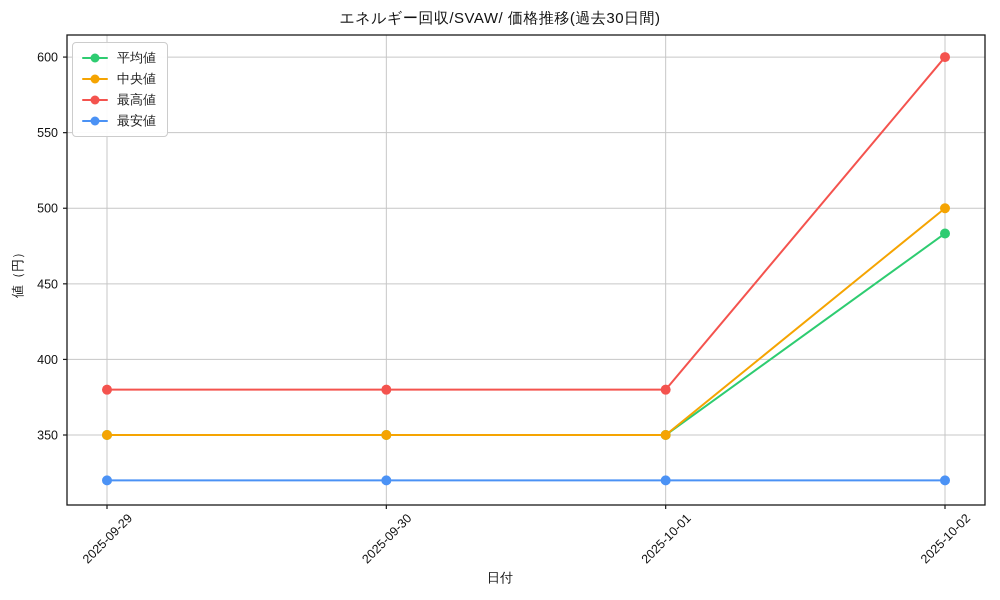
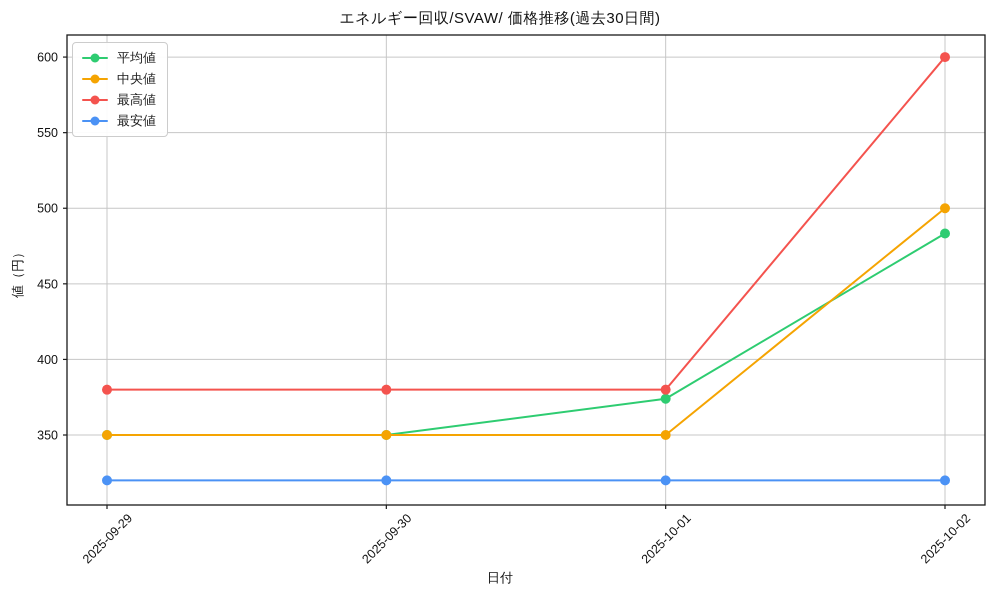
平均値/2025-10-01: 350 -> 374
